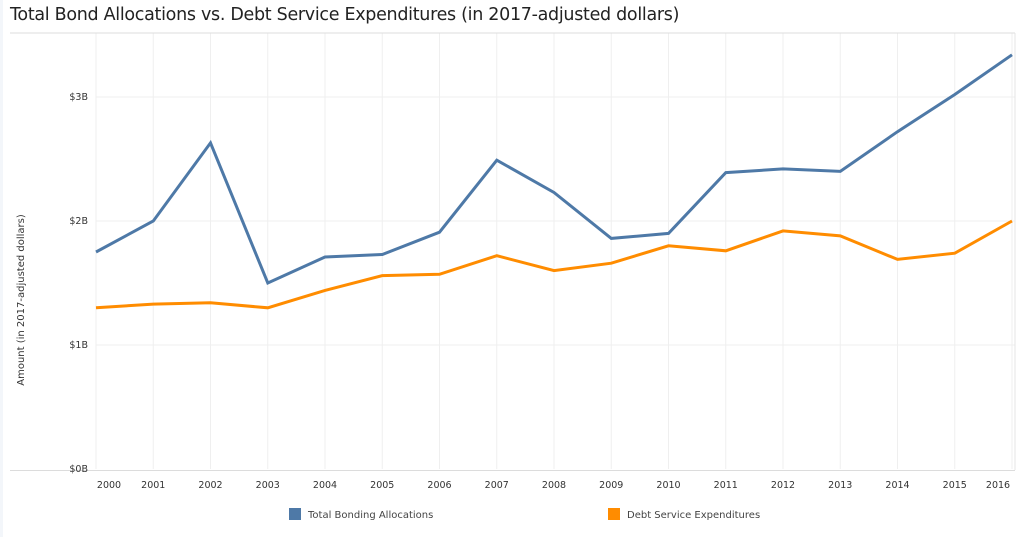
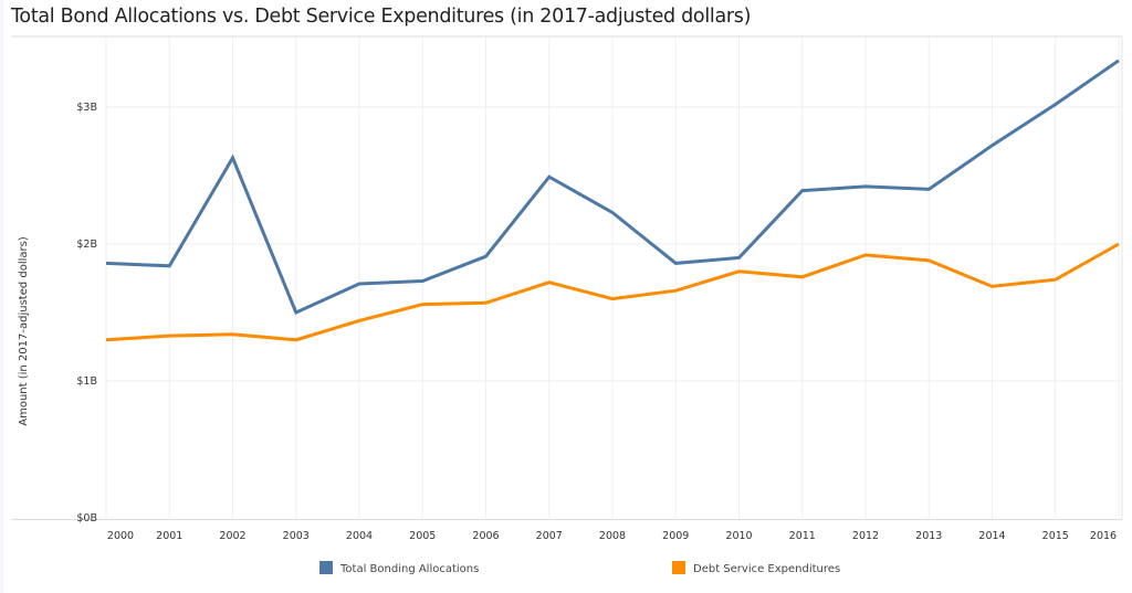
Total Bonding Allocations/2000: $1.75B -> $1.86B
Total Bonding Allocations/2001: $2.00B -> $1.84B
